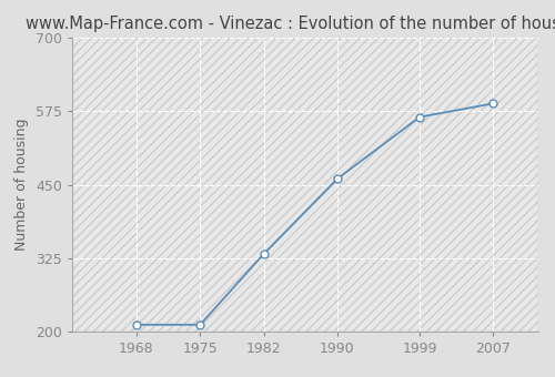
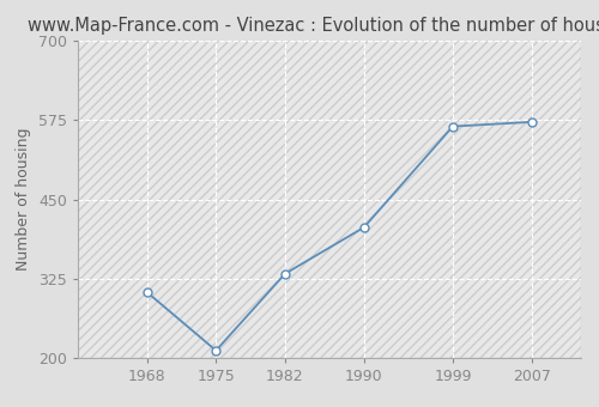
1968: 212 -> 304
1990: 460 -> 406
2007: 588 -> 572
